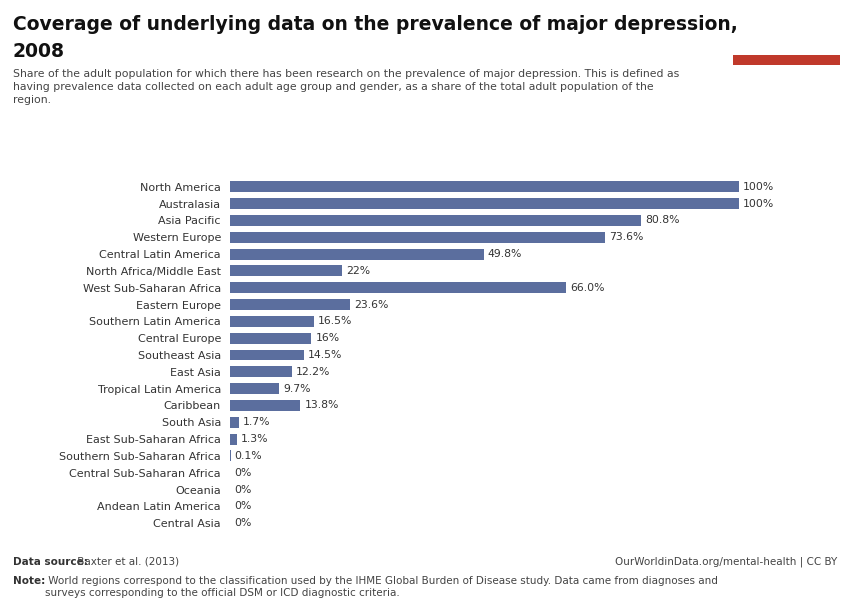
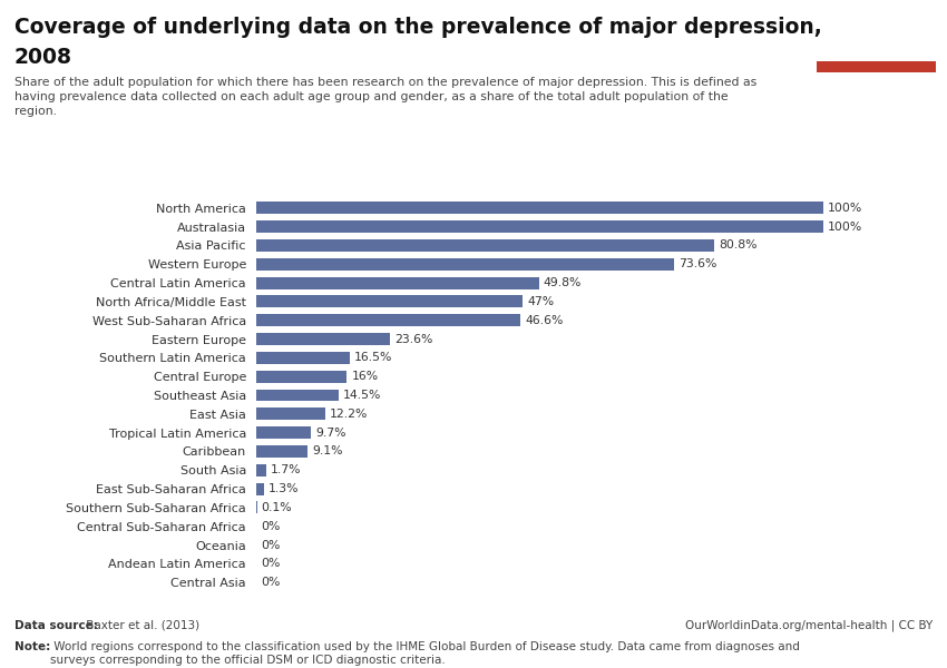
North Africa/Middle East: 22% -> 47%
West Sub-Saharan Africa: 66.0% -> 46.6%
Caribbean: 13.8% -> 9.1%
